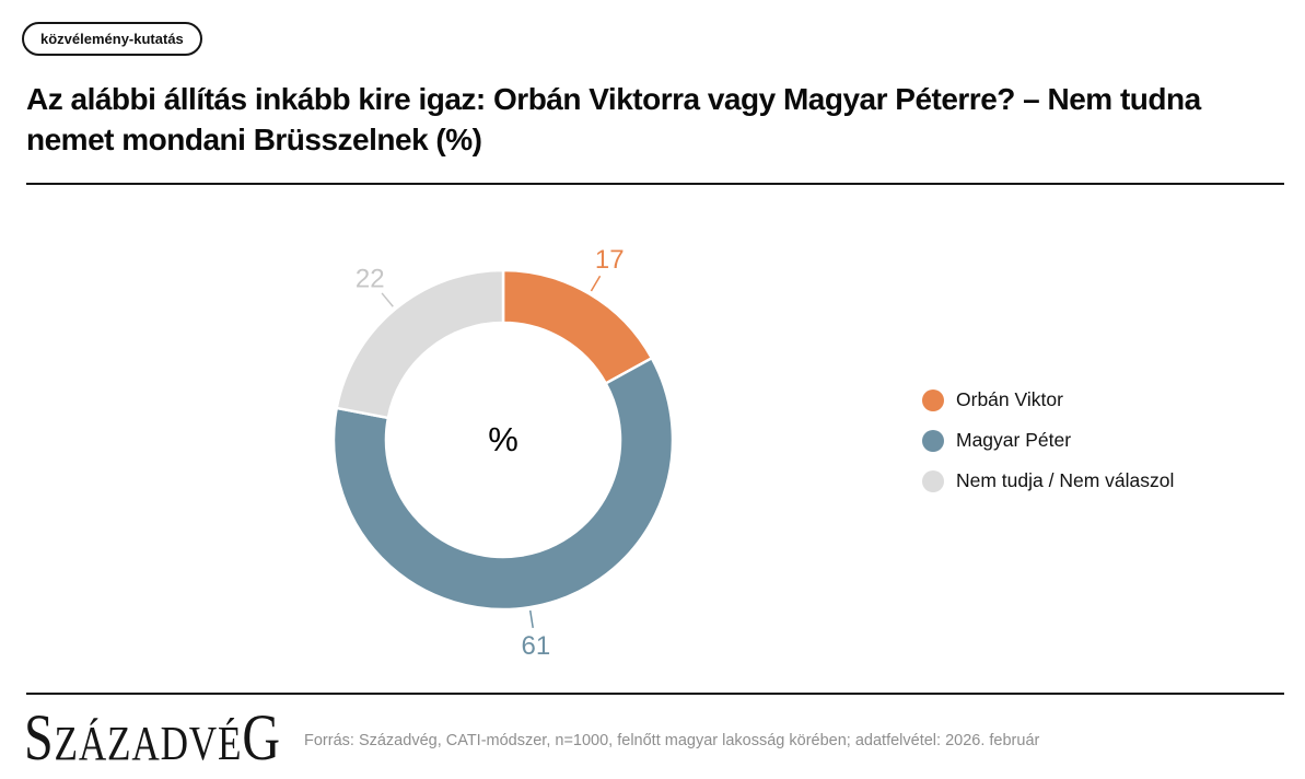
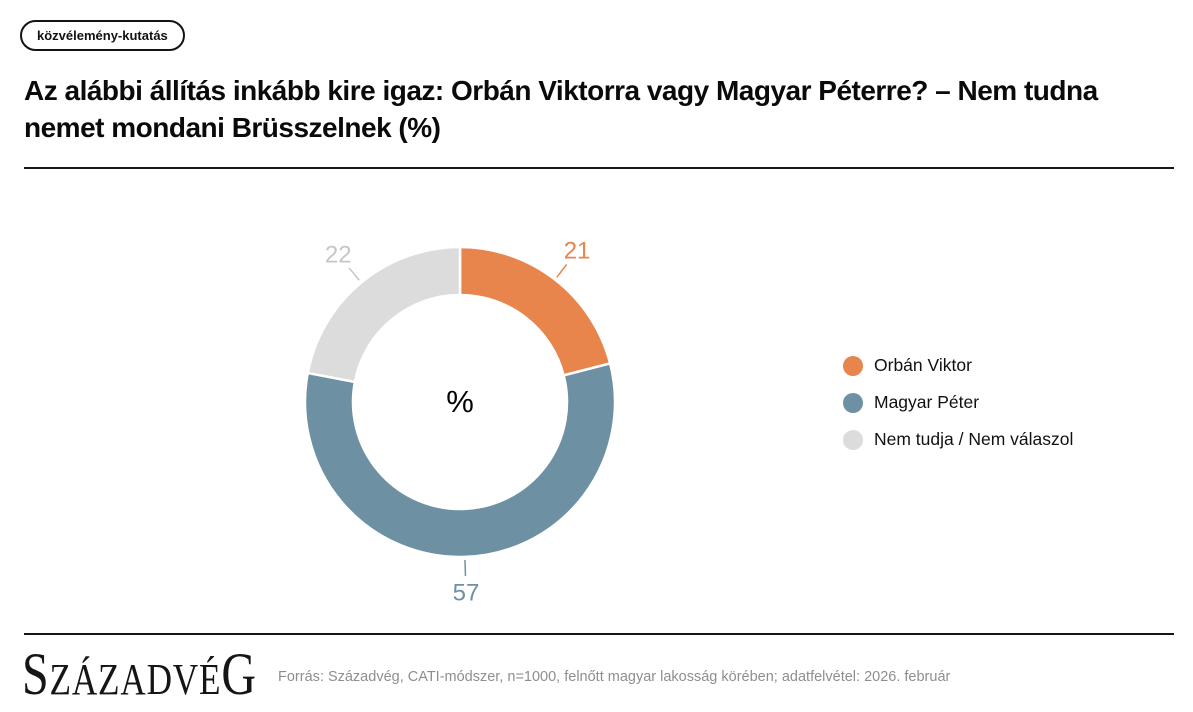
Orbán Viktor: 17 -> 21
Magyar Péter: 61 -> 57
